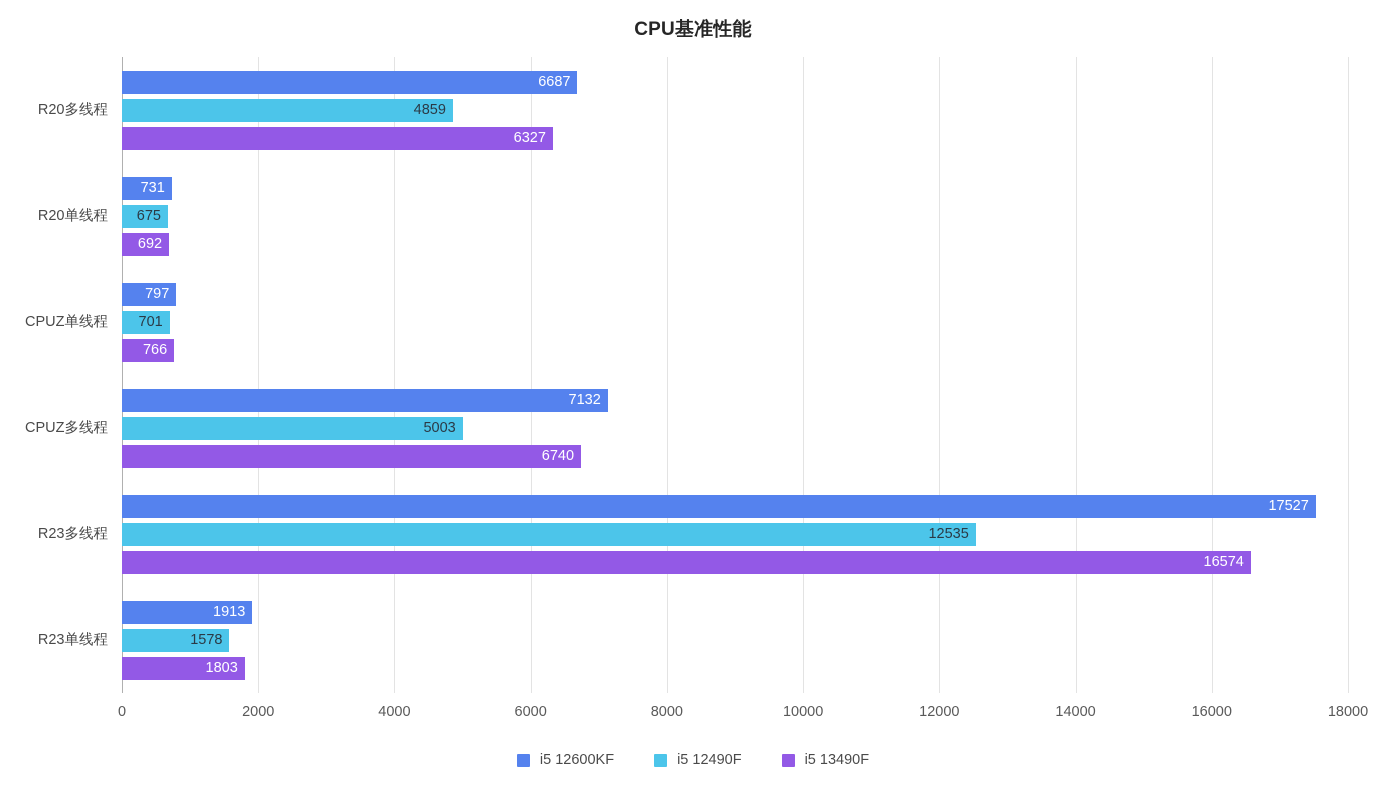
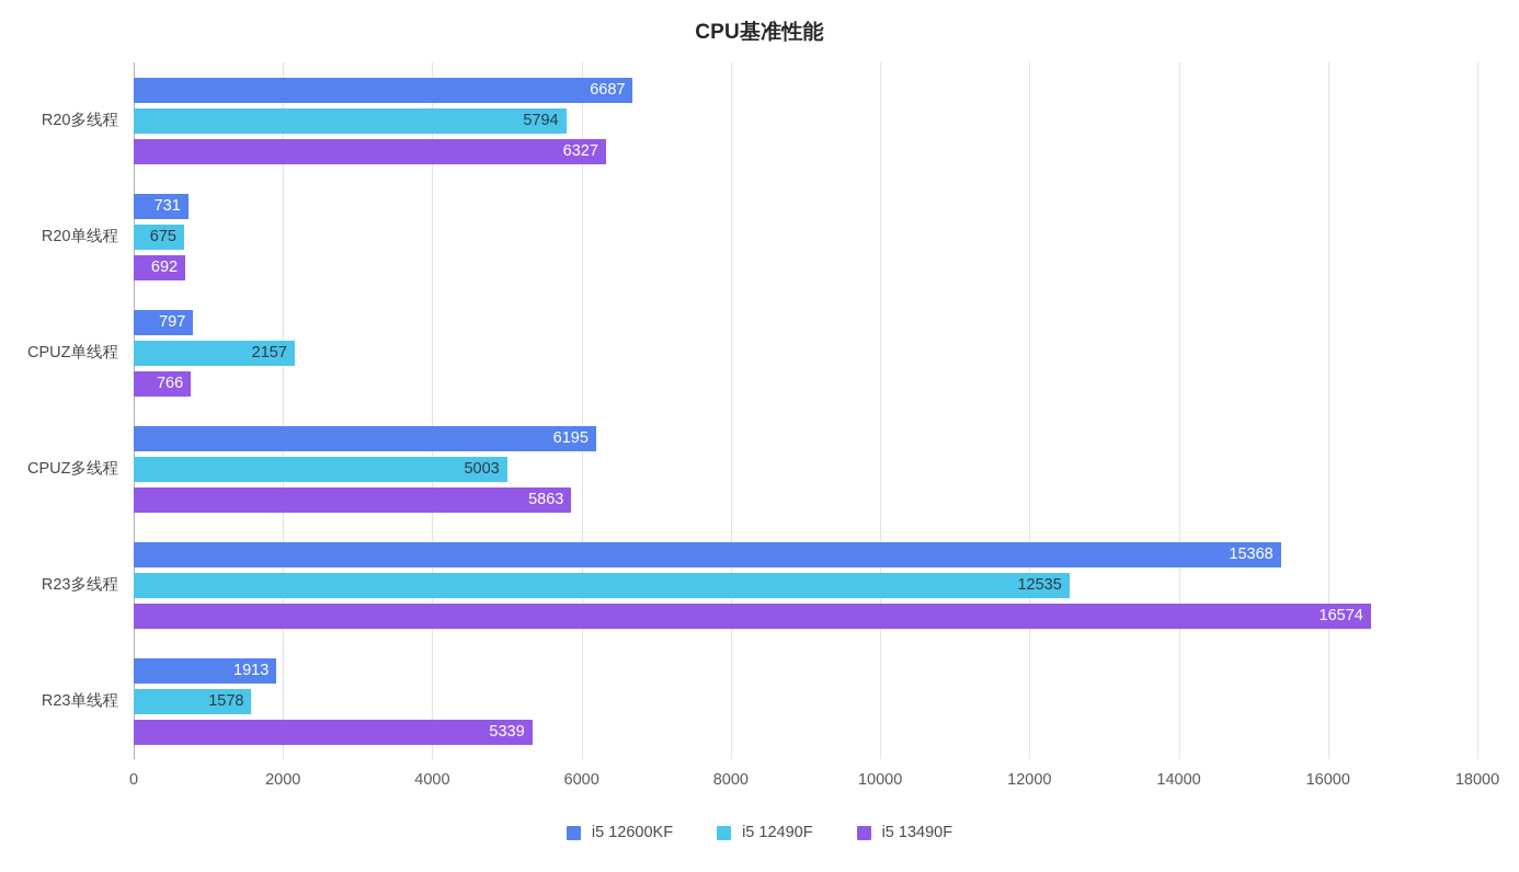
i5 12490F/R20多线程: 4859 -> 5794
i5 12490F/CPUZ单线程: 701 -> 2157
i5 12600KF/CPUZ多线程: 7132 -> 6195
i5 13490F/CPUZ多线程: 6740 -> 5863
i5 12600KF/R23多线程: 17527 -> 15368
i5 13490F/R23单线程: 1803 -> 5339
